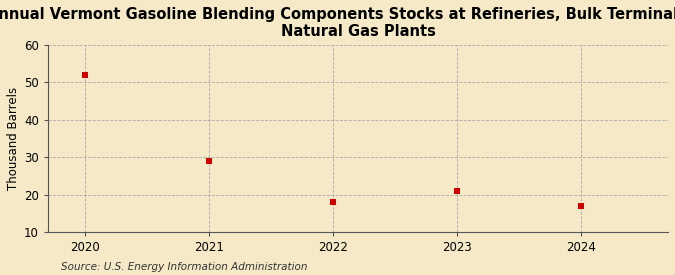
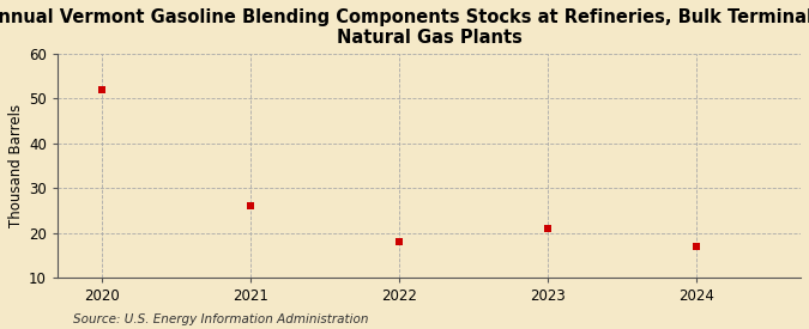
2021: 29 -> 26
